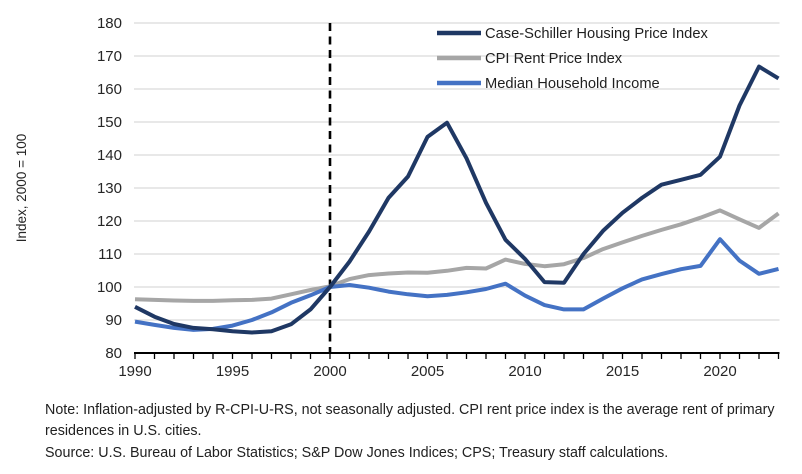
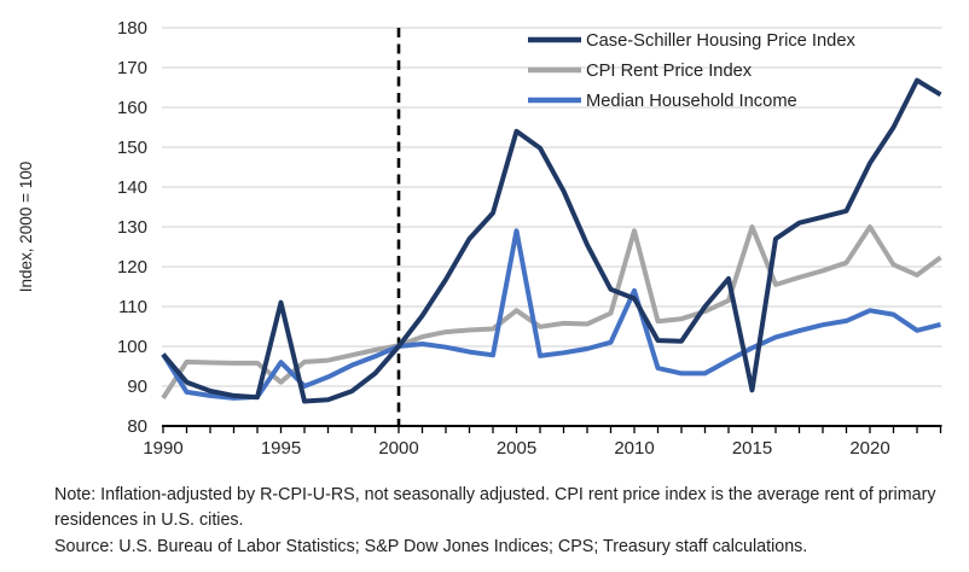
Case-Schiller Housing Price Index/1990: 94 -> 98
CPI Rent Price Index/1990: 96 -> 87
Median Household Income/1990: 90 -> 98
Case-Schiller Housing Price Index/1995: 87 -> 111
CPI Rent Price Index/1995: 96 -> 91
Median Household Income/1995: 88 -> 96
Case-Schiller Housing Price Index/2005: 146 -> 154
CPI Rent Price Index/2005: 104 -> 109
Median Household Income/2005: 97 -> 129
Case-Schiller Housing Price Index/2010: 108 -> 112
CPI Rent Price Index/2010: 107 -> 129
Median Household Income/2010: 97 -> 114
Case-Schiller Housing Price Index/2015: 122 -> 89
CPI Rent Price Index/2015: 114 -> 130
Case-Schiller Housing Price Index/2020: 140 -> 146
CPI Rent Price Index/2020: 123 -> 130
Median Household Income/2020: 114 -> 109
